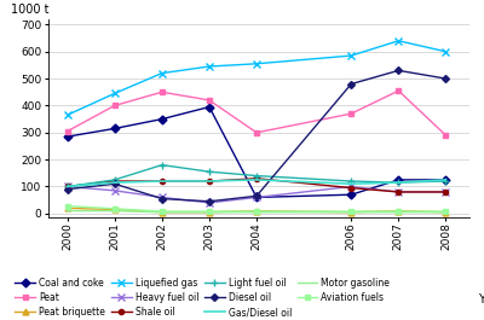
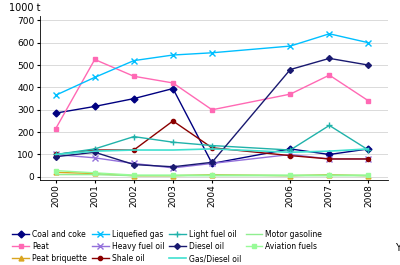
Peat/2000: 305 -> 215
Peat/2001: 400 -> 525
Shale oil/2003: 120 -> 250
Coal and coke/2006: 70 -> 125
Coal and coke/2007: 125 -> 100
Light fuel oil/2007: 115 -> 230
Peat/2008: 290 -> 340
